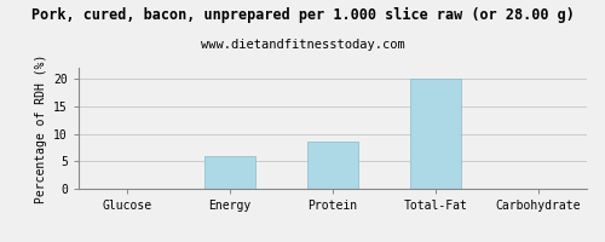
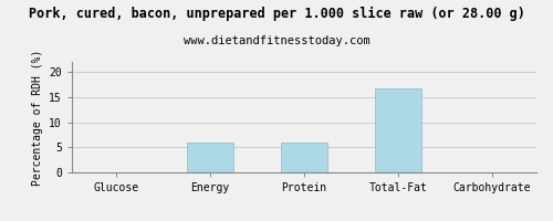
Protein: 8.5 -> 6.0
Total-Fat: 20.0 -> 16.7
